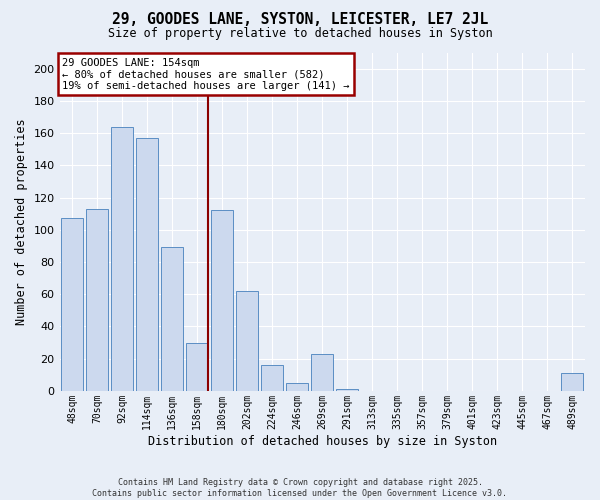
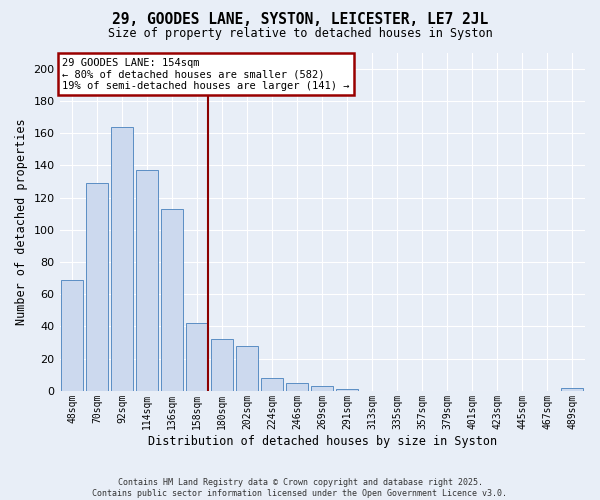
48sqm: 107 -> 69
70sqm: 113 -> 129
114sqm: 157 -> 137
136sqm: 89 -> 113
158sqm: 30 -> 42
180sqm: 112 -> 32
202sqm: 62 -> 28
224sqm: 16 -> 8
269sqm: 23 -> 3
489sqm: 11 -> 2
